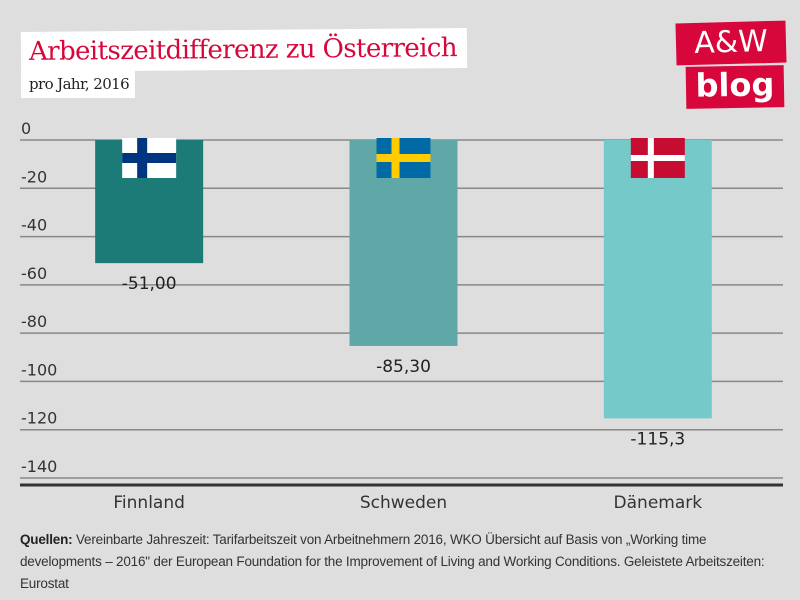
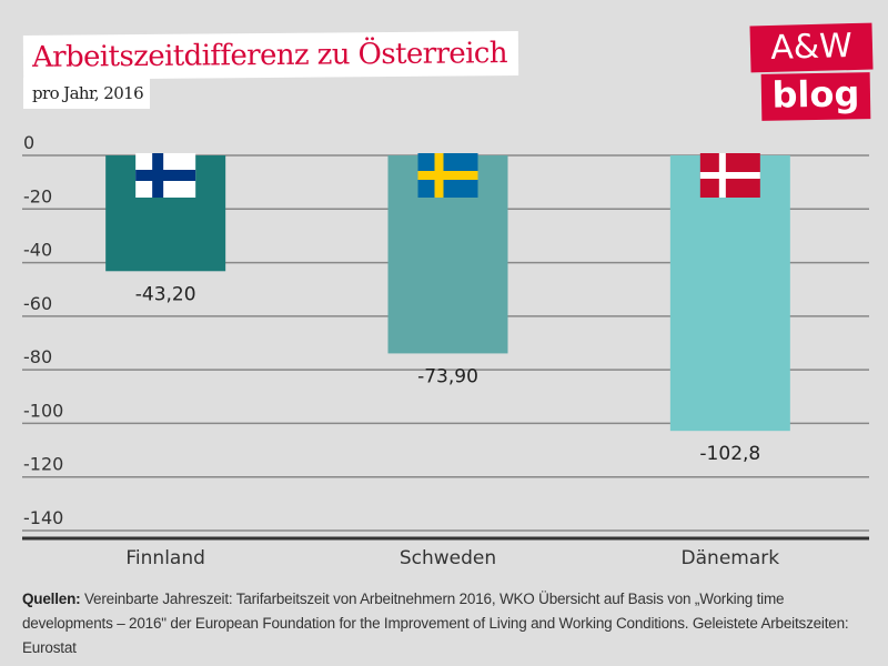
Finnland: -51,00 -> -43,20
Schweden: -85,30 -> -73,90
Dänemark: -115,3 -> -102,8
